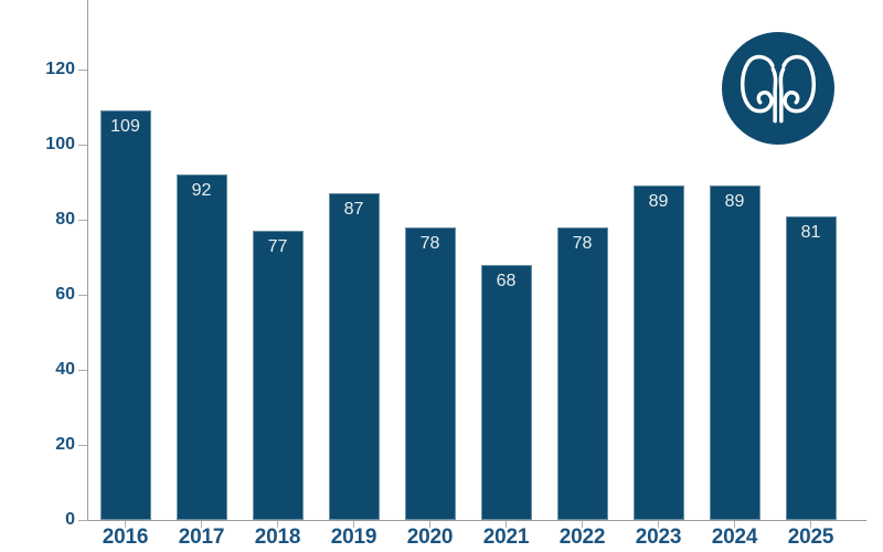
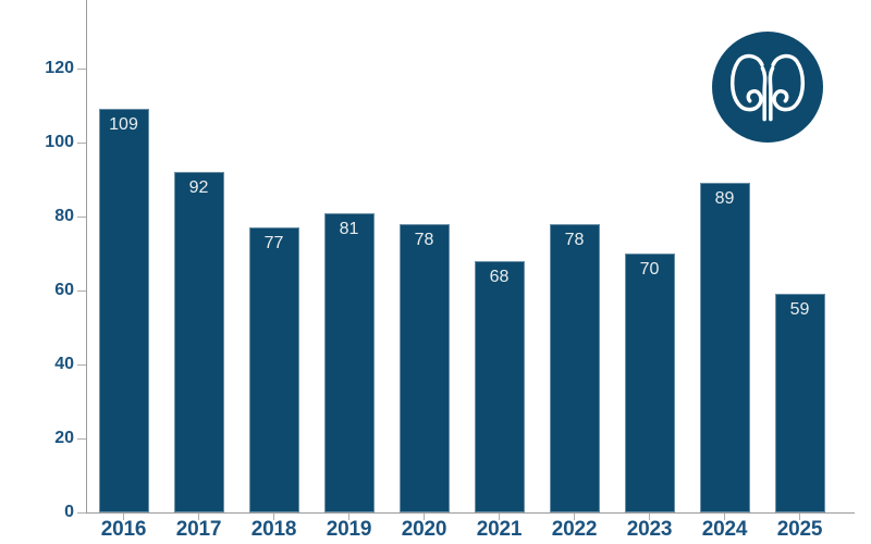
2019: 87 -> 81
2023: 89 -> 70
2025: 81 -> 59
